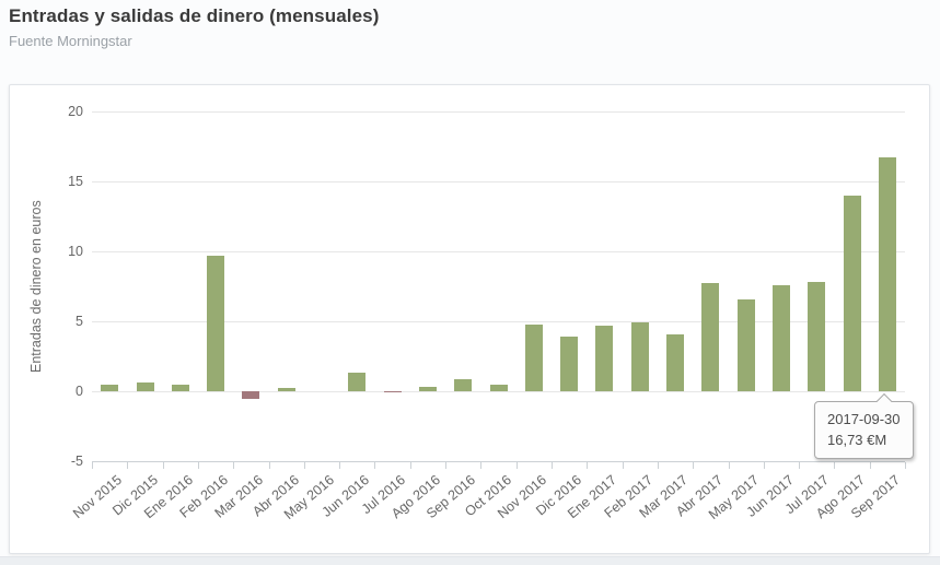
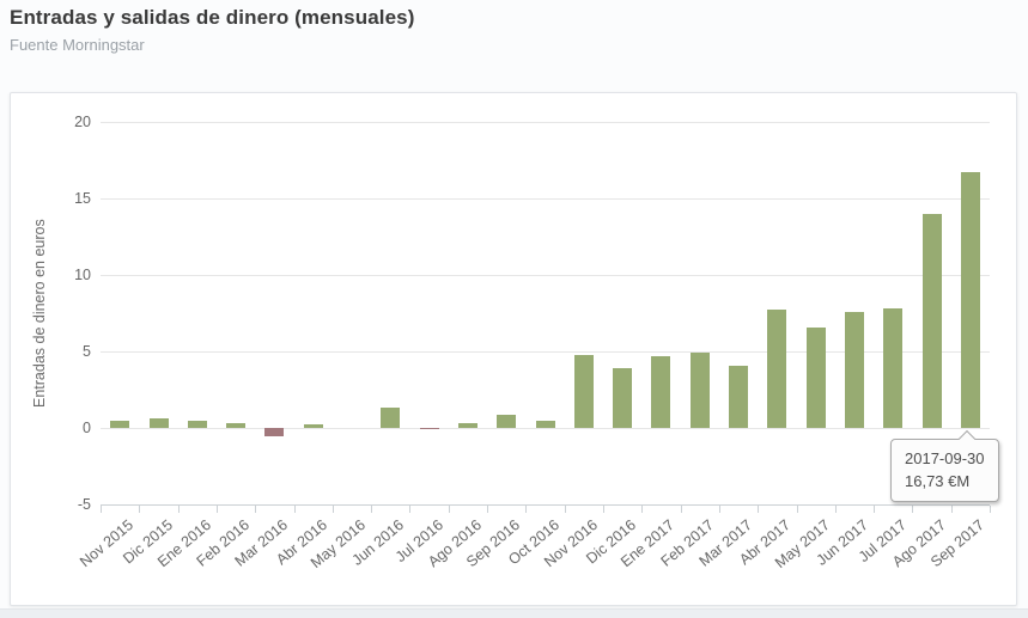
Feb 2016: 9.7 -> 0.3
